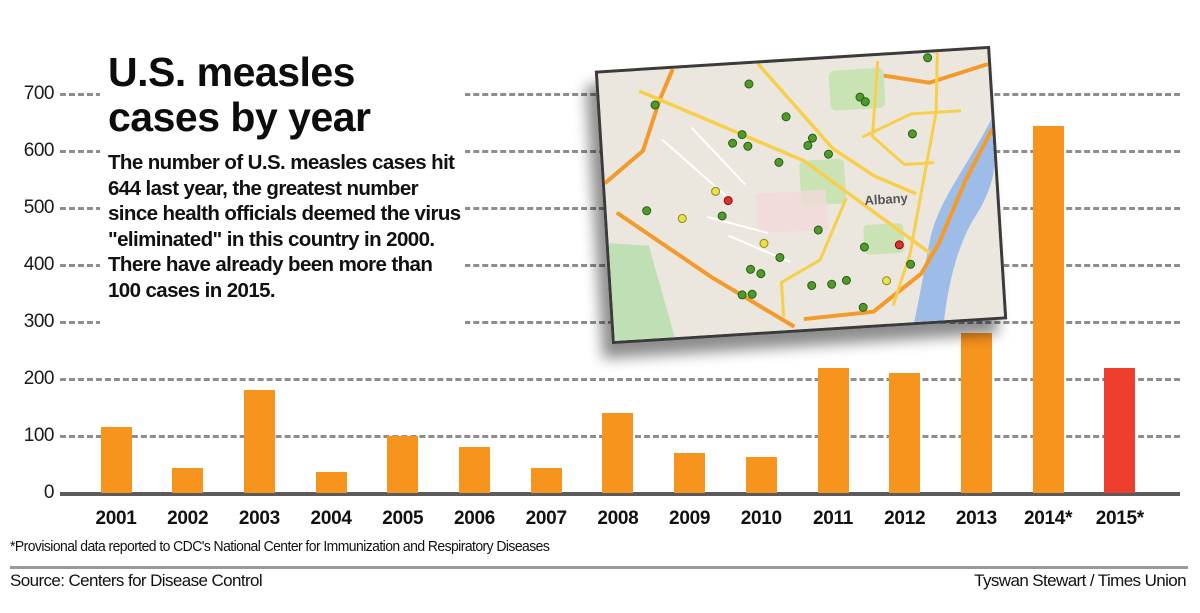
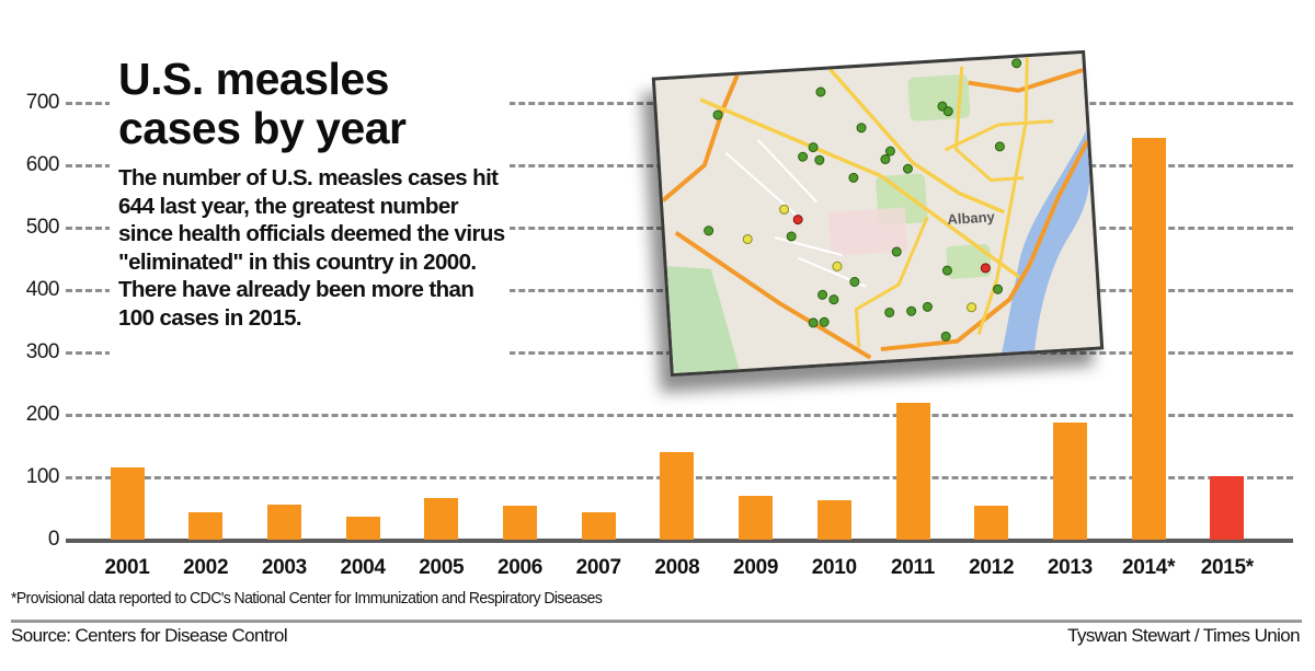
2003: 180 -> 60
2005: 100 -> 70
2006: 80 -> 60
2012: 210 -> 60
2013: 280 -> 190
2015*: 220 -> 100
